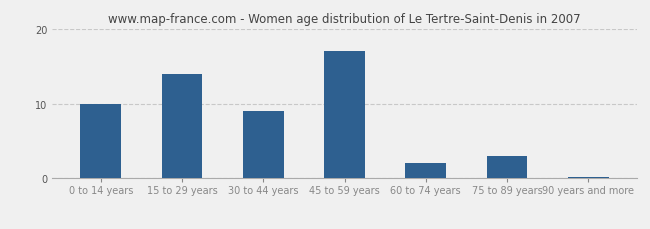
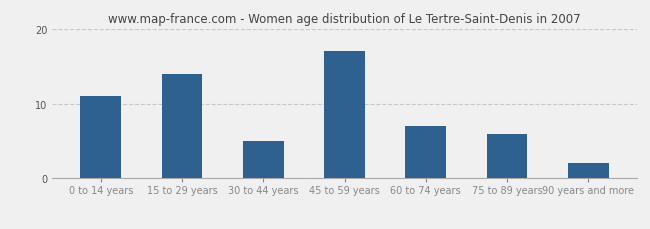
0 to 14 years: 10.0 -> 11.0
30 to 44 years: 9.0 -> 5.0
60 to 74 years: 2.0 -> 7.0
75 to 89 years: 3.0 -> 6.0
90 years and more: 0.2 -> 2.0
